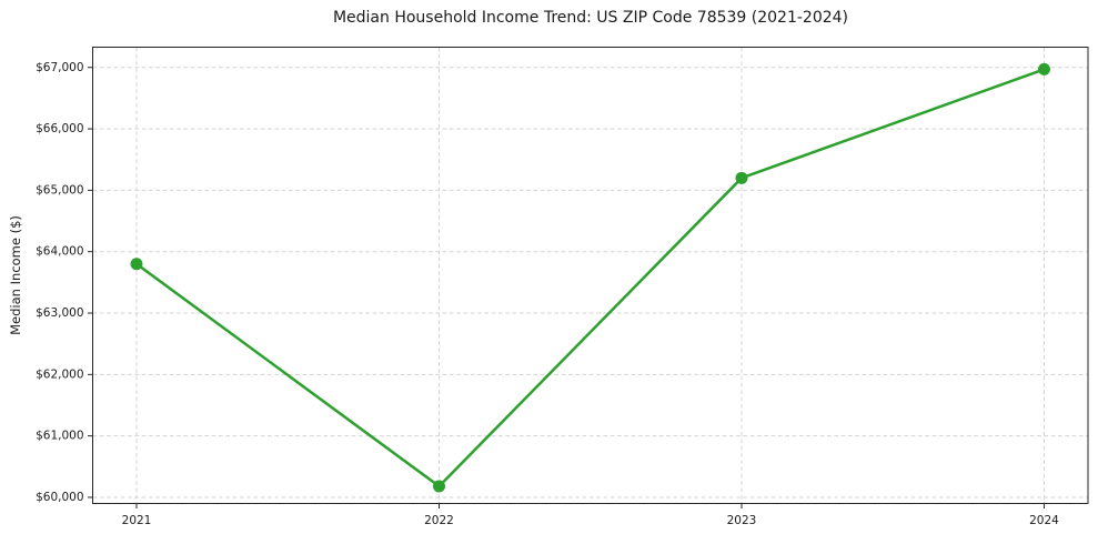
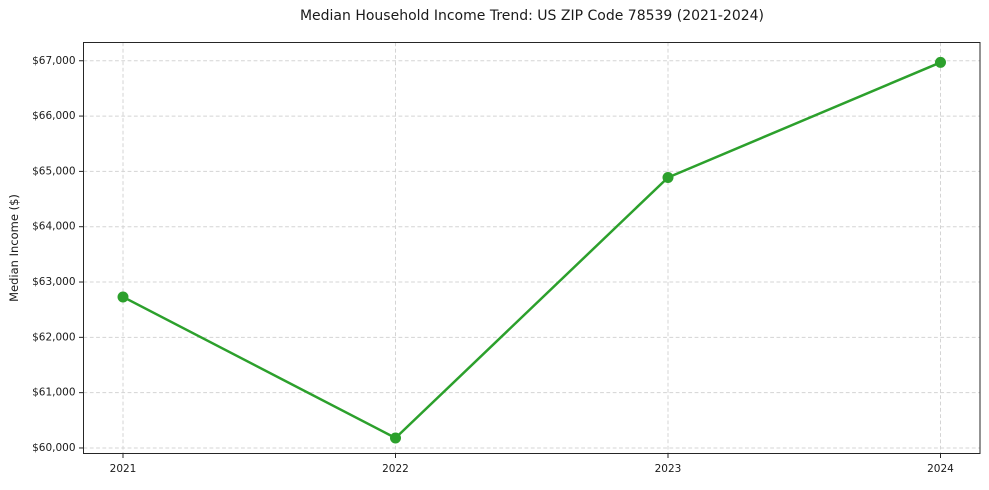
2021: $63800 -> $62700
2023: $65200 -> $64900
